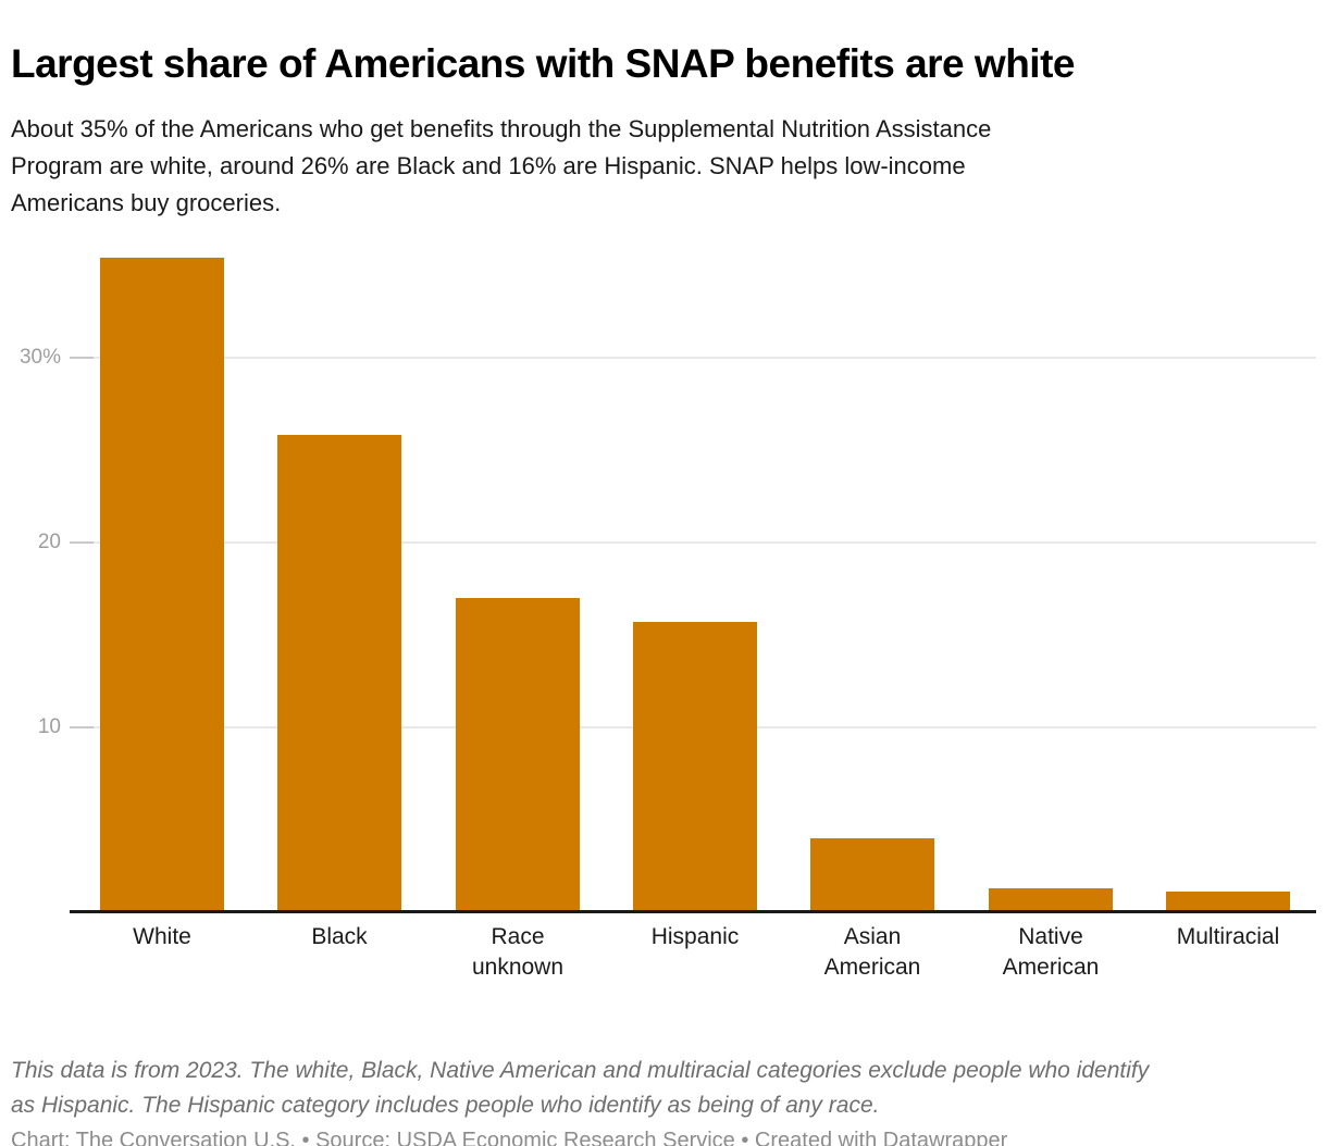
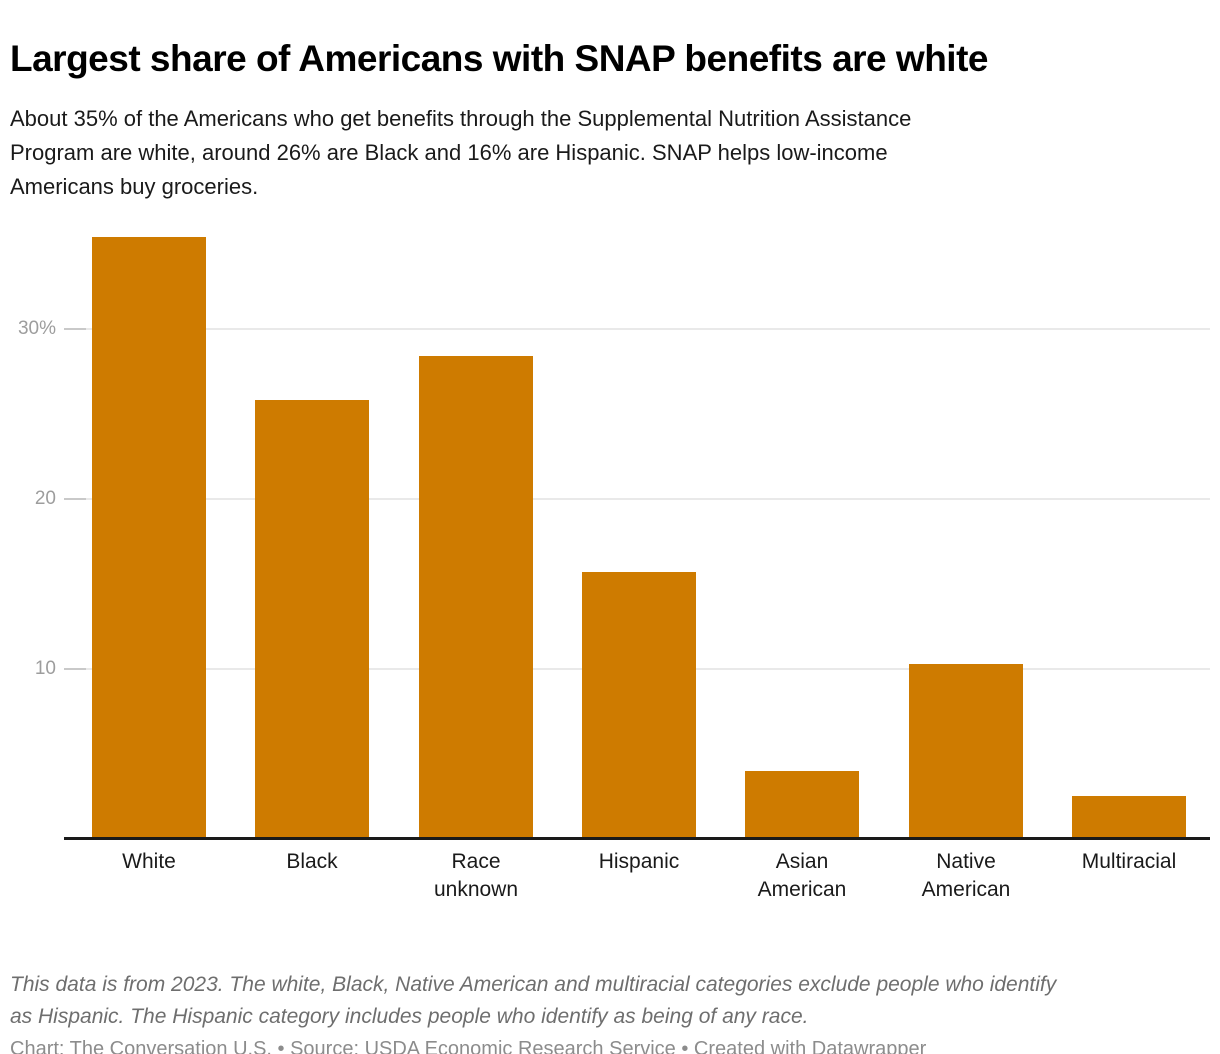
Race unknown: 16.9% -> 28.3%
Native American: 1.2% -> 10.2%
Multiracial: 1.0% -> 2.4%
